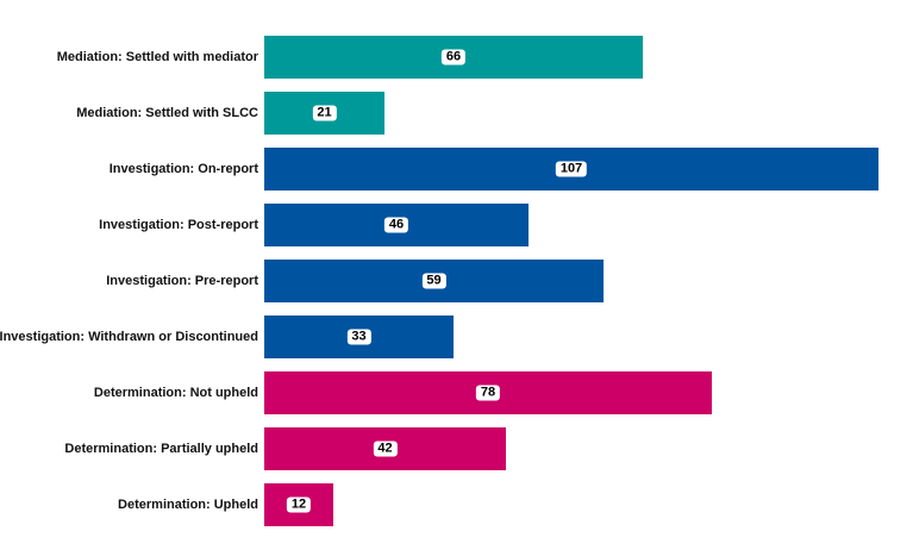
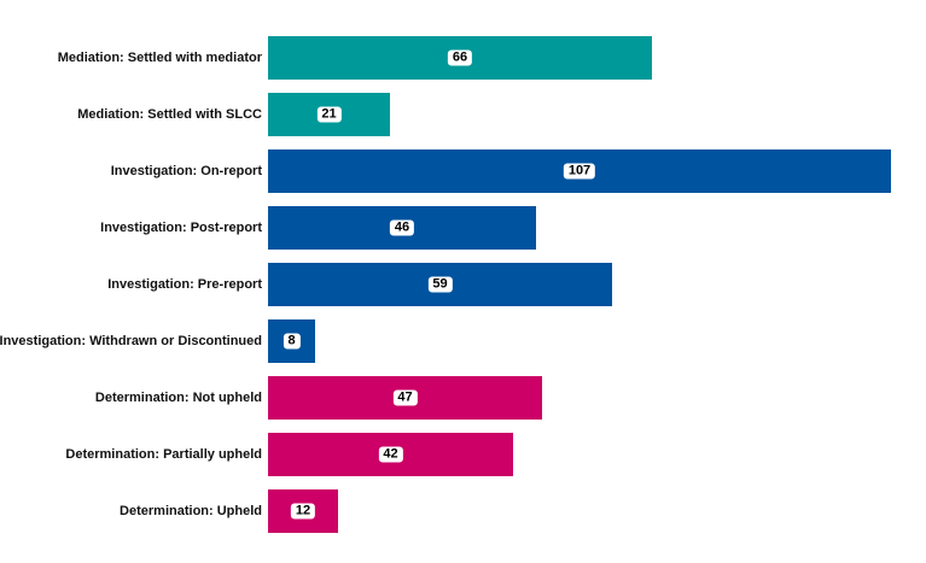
Investigation: Withdrawn or Discontinued: 33 -> 8
Determination: Not upheld: 78 -> 47
